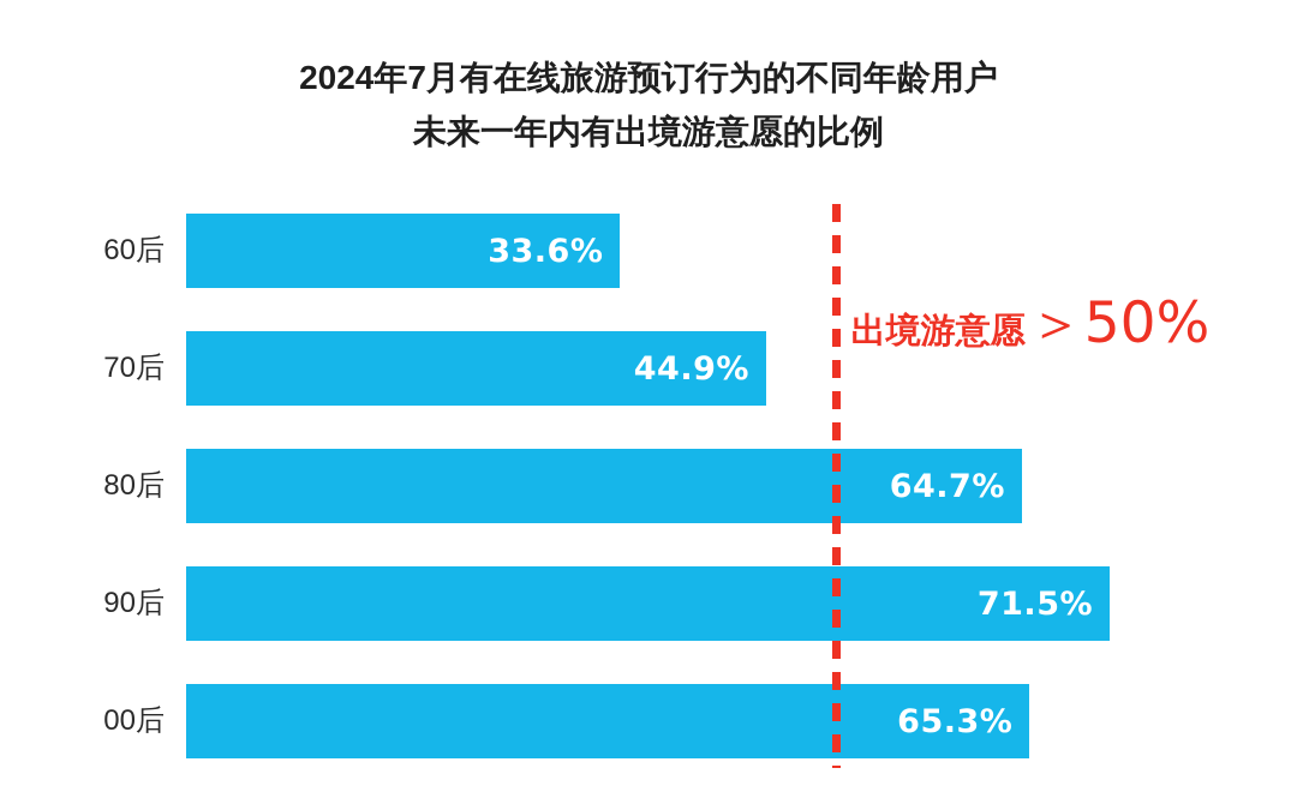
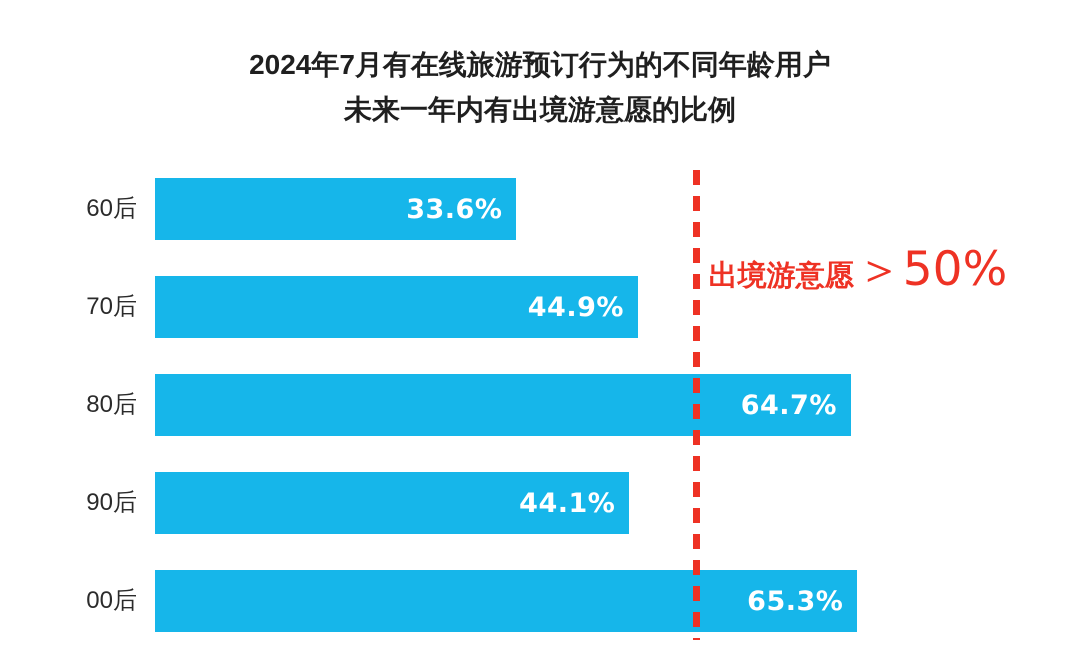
90后: 71.5% -> 44.1%
